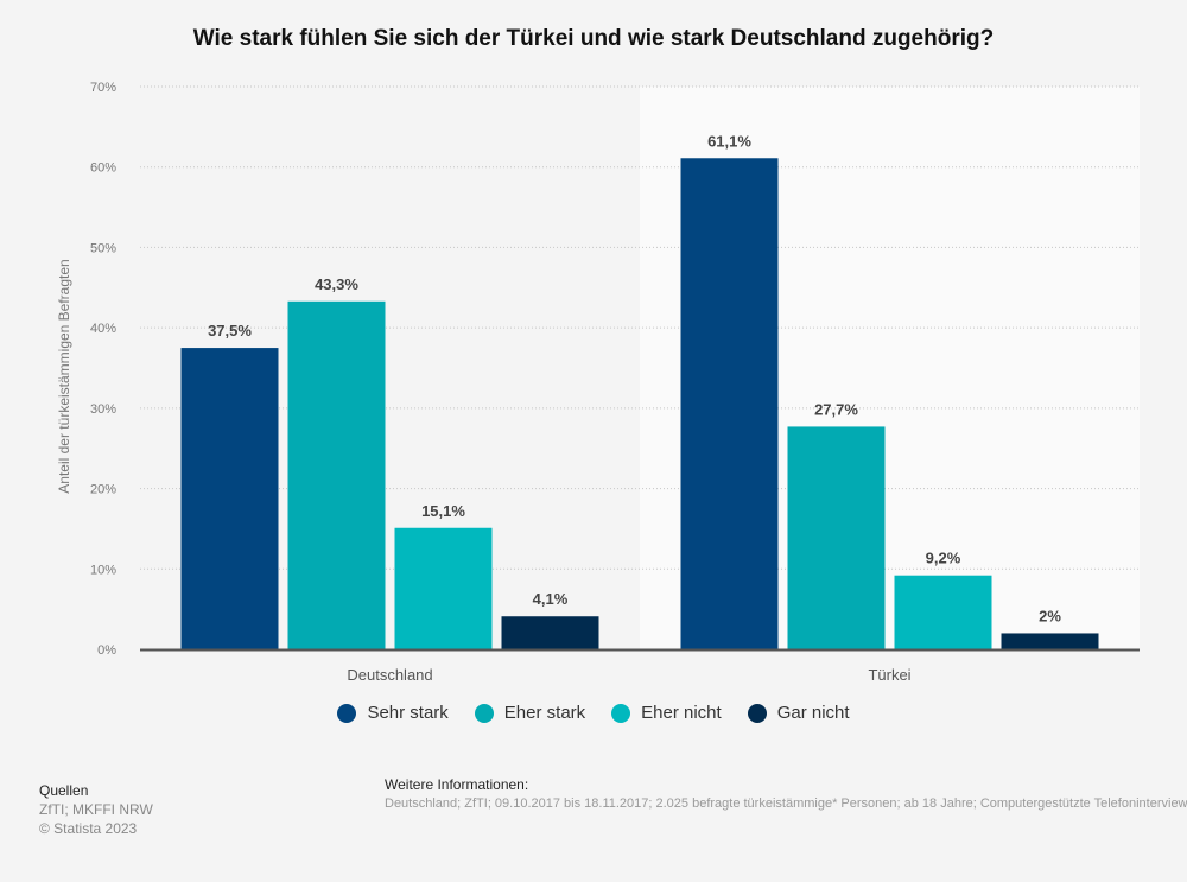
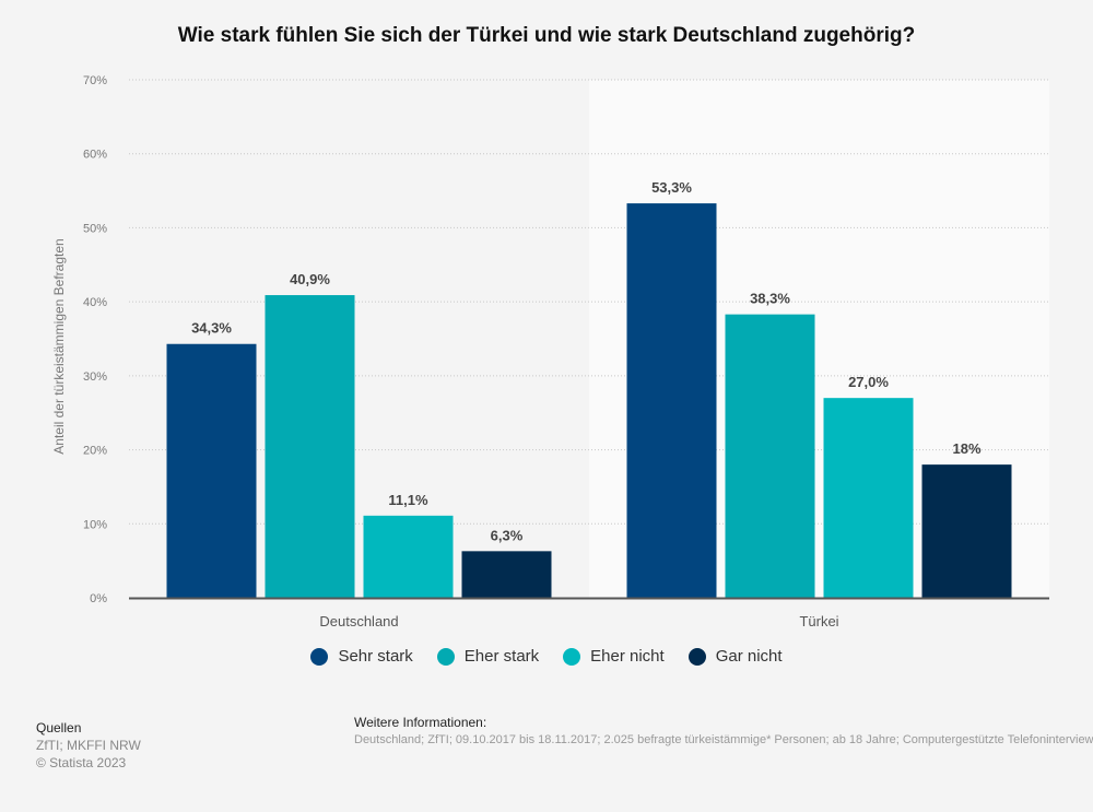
Sehr stark/Deutschland: 37,5% -> 34,3%
Eher stark/Deutschland: 43,3% -> 40,9%
Eher nicht/Deutschland: 15,1% -> 11,1%
Gar nicht/Deutschland: 4,1% -> 6,3%
Sehr stark/Türkei: 61,1% -> 53,3%
Eher stark/Türkei: 27,7% -> 38,3%
Eher nicht/Türkei: 9,2% -> 27,0%
Gar nicht/Türkei: 2% -> 18%
